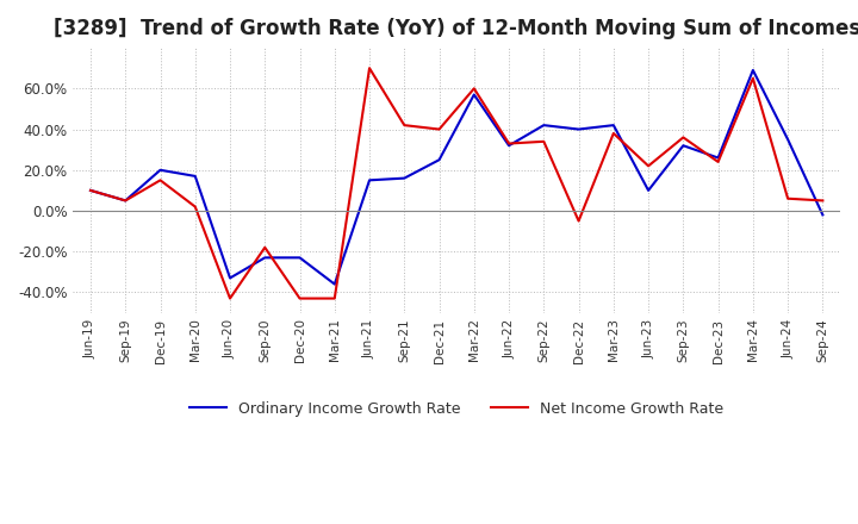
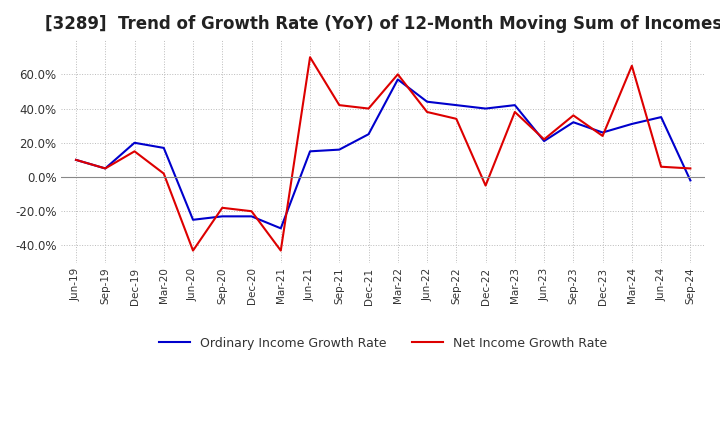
Ordinary Income Growth Rate/Jun-20: -33% -> -25%
Net Income Growth Rate/Dec-20: -43% -> -20%
Ordinary Income Growth Rate/Mar-21: -36% -> -30%
Ordinary Income Growth Rate/Jun-22: 32% -> 44%
Net Income Growth Rate/Jun-22: 33% -> 38%
Ordinary Income Growth Rate/Jun-23: 10% -> 21%
Ordinary Income Growth Rate/Mar-24: 69% -> 31%
